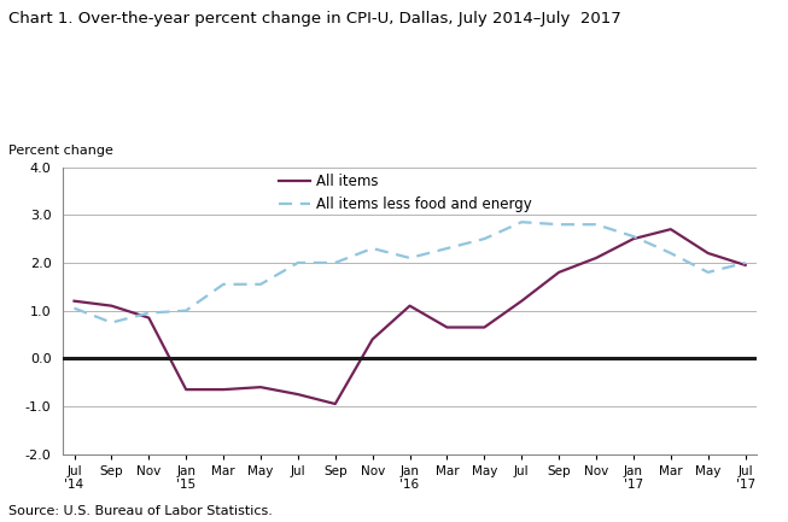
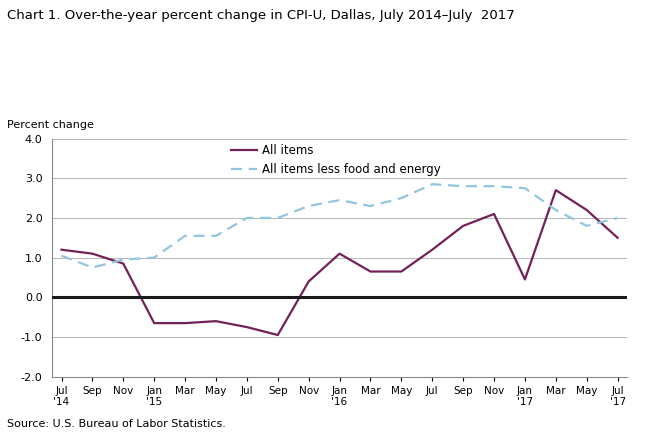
All items less food and energy/Jan '16: 2.10 -> 2.45
All items/Jan '17: 2.50 -> 0.45
All items less food and energy/Jan '17: 2.55 -> 2.75
All items/Jul '17: 1.95 -> 1.50
